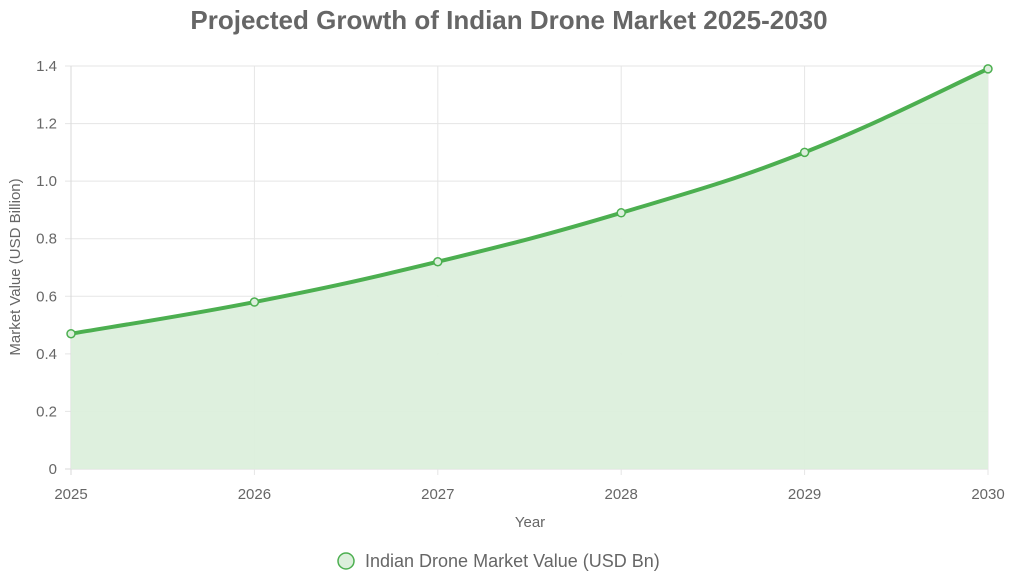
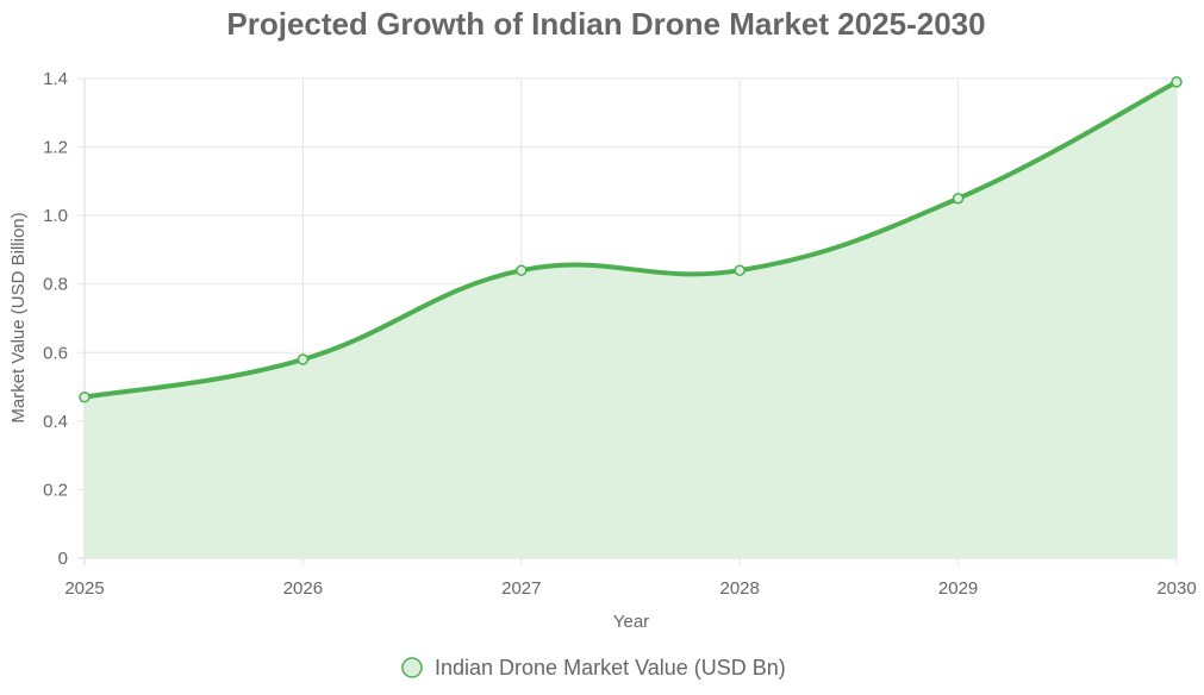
2027: 0.72 -> 0.84
2028: 0.89 -> 0.84
2029: 1.10 -> 1.05
